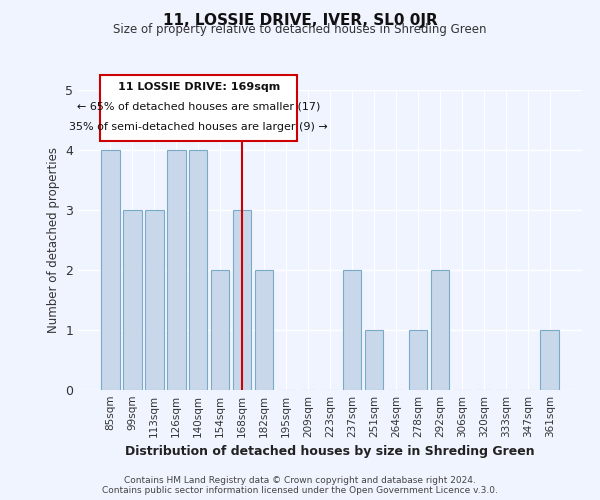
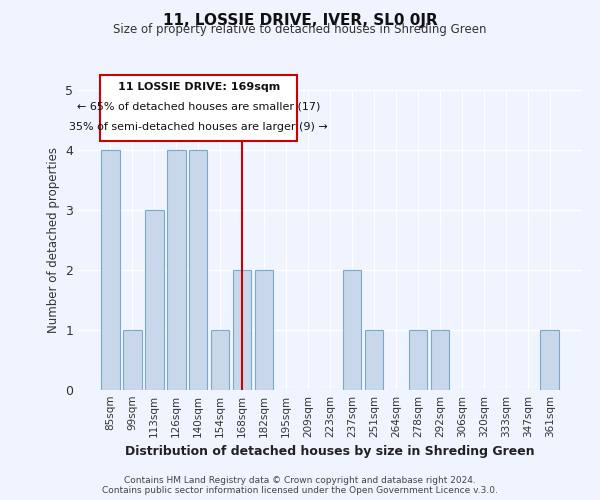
99sqm: 3 -> 1
154sqm: 2 -> 1
168sqm: 3 -> 2
292sqm: 2 -> 1
